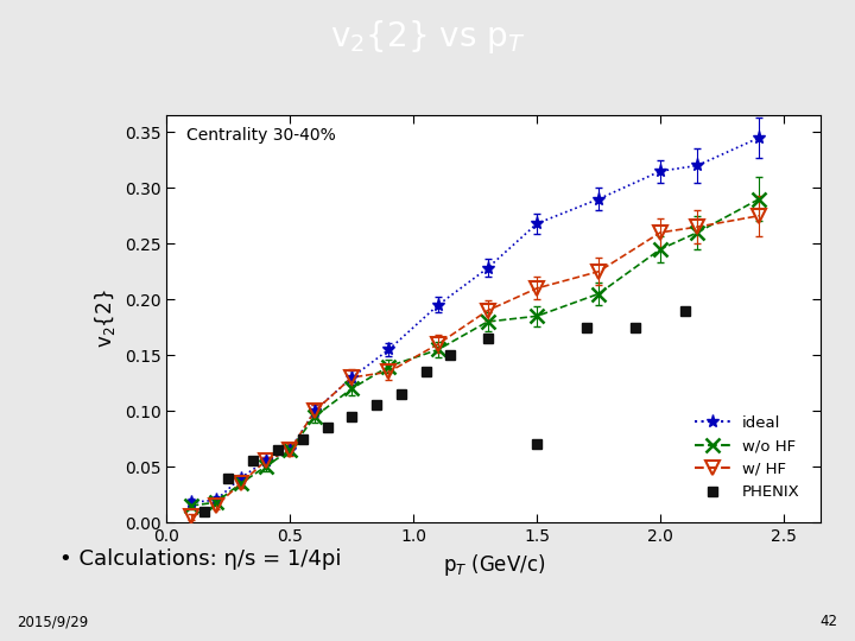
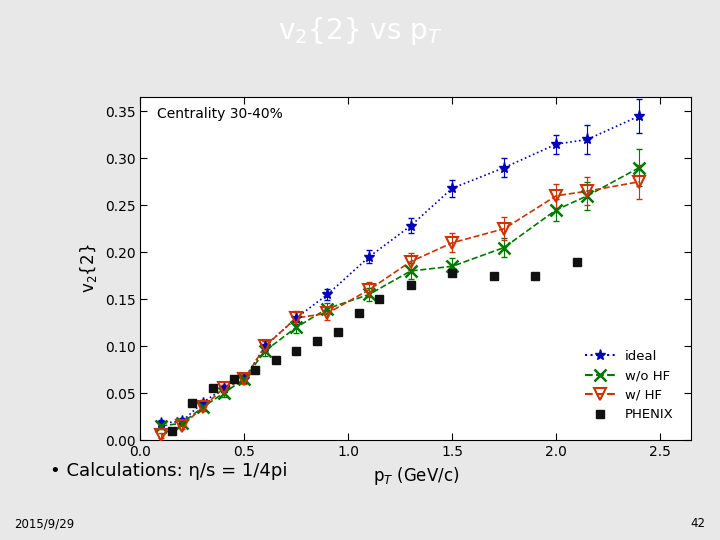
PHENIX/1.5: 0.070 -> 0.178
